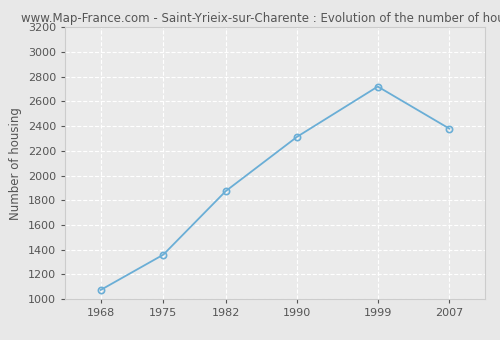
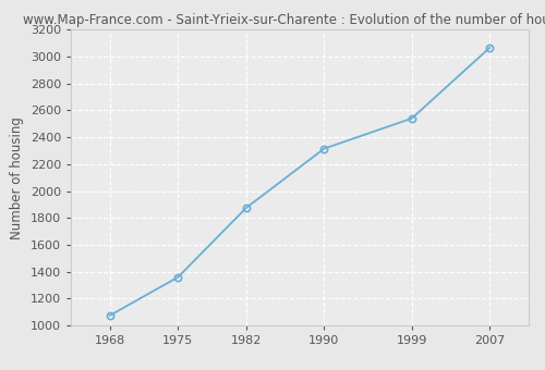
1999: 2720 -> 2540
2007: 2380 -> 3060
